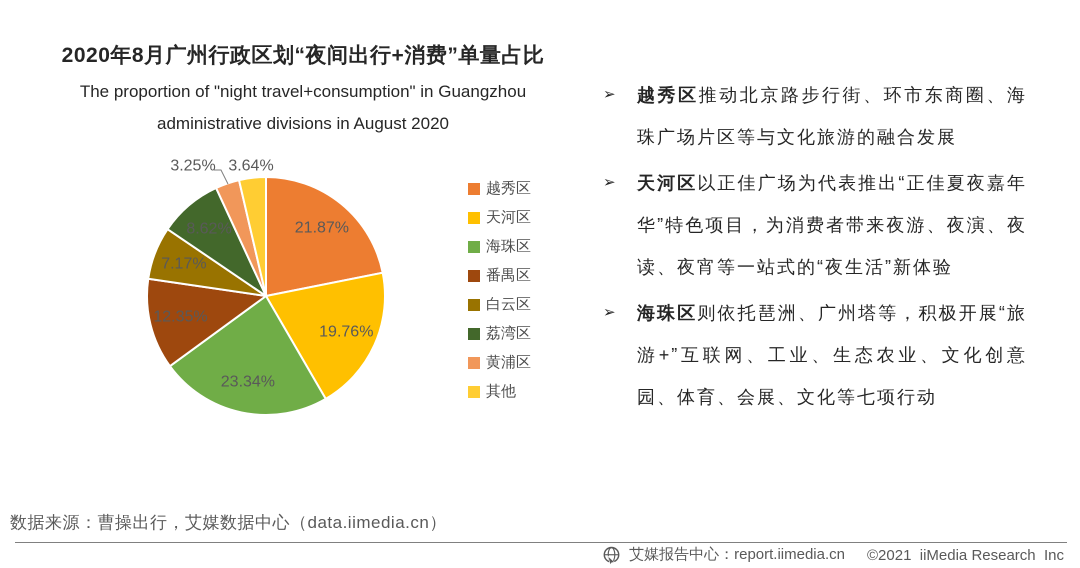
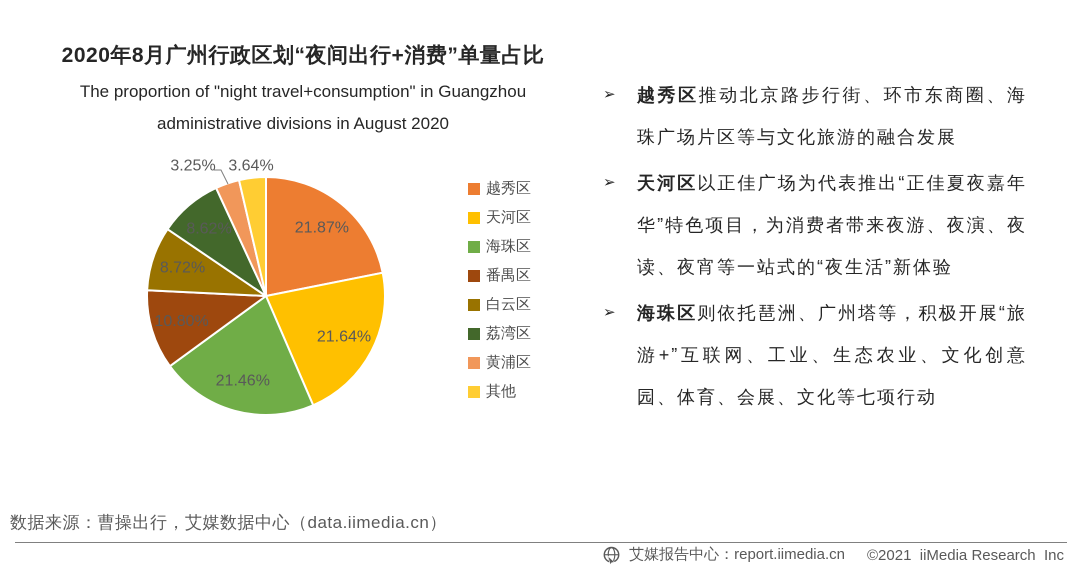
天河区: 19.76% -> 21.64%
海珠区: 23.34% -> 21.46%
番禺区: 12.35% -> 10.80%
白云区: 7.17% -> 8.72%
